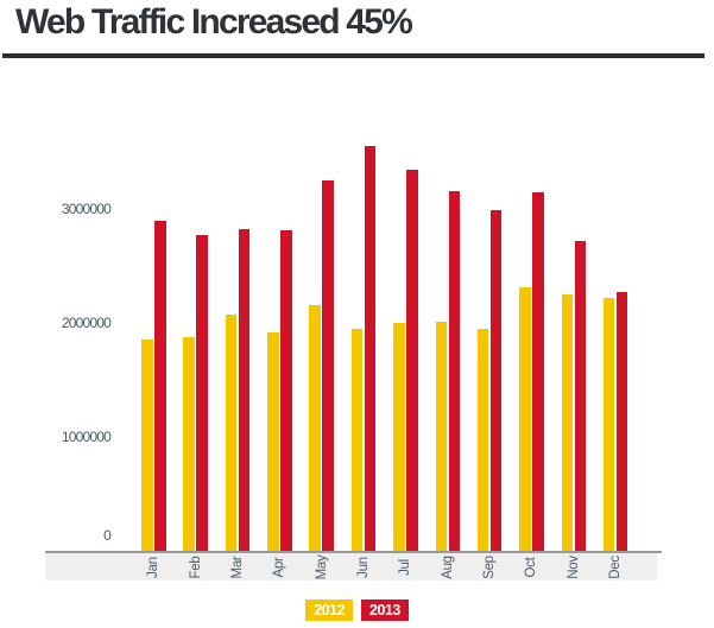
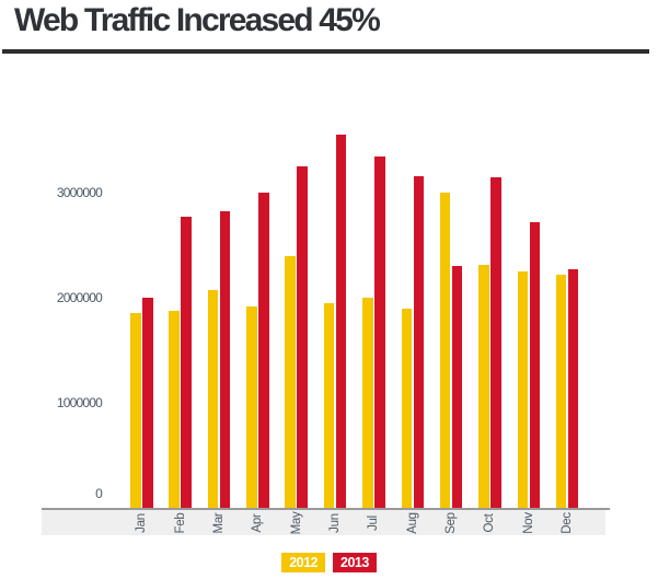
2013/Jan: 2900000 -> 2000000
2013/Apr: 2800000 -> 3000000
2012/May: 2200000 -> 2400000
2012/Aug: 2000000 -> 1900000
2012/Sep: 2000000 -> 3000000
2013/Sep: 3000000 -> 2300000
